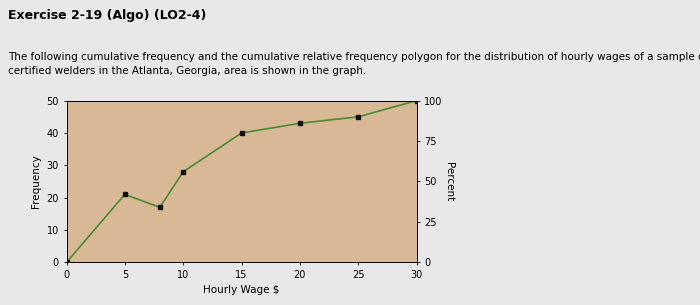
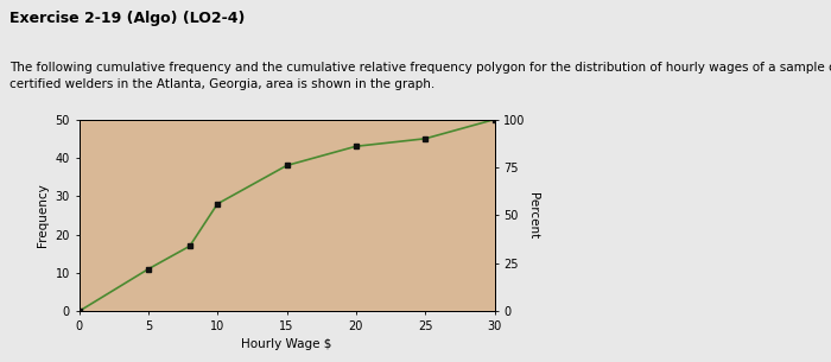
5: 21 -> 11
15: 40 -> 38
